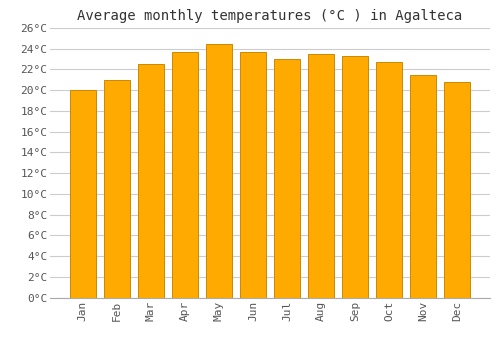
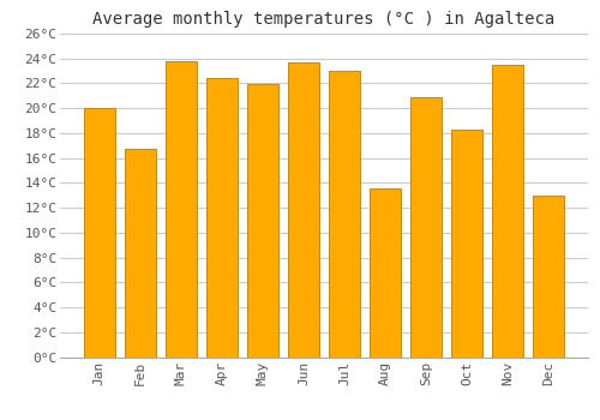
Feb: 21.0°C -> 16.7°C
Mar: 22.5°C -> 23.8°C
Apr: 23.7°C -> 22.4°C
May: 24.5°C -> 21.9°C
Aug: 23.5°C -> 13.6°C
Sep: 23.3°C -> 20.9°C
Oct: 22.7°C -> 18.3°C
Nov: 21.5°C -> 23.5°C
Dec: 20.8°C -> 13.0°C
